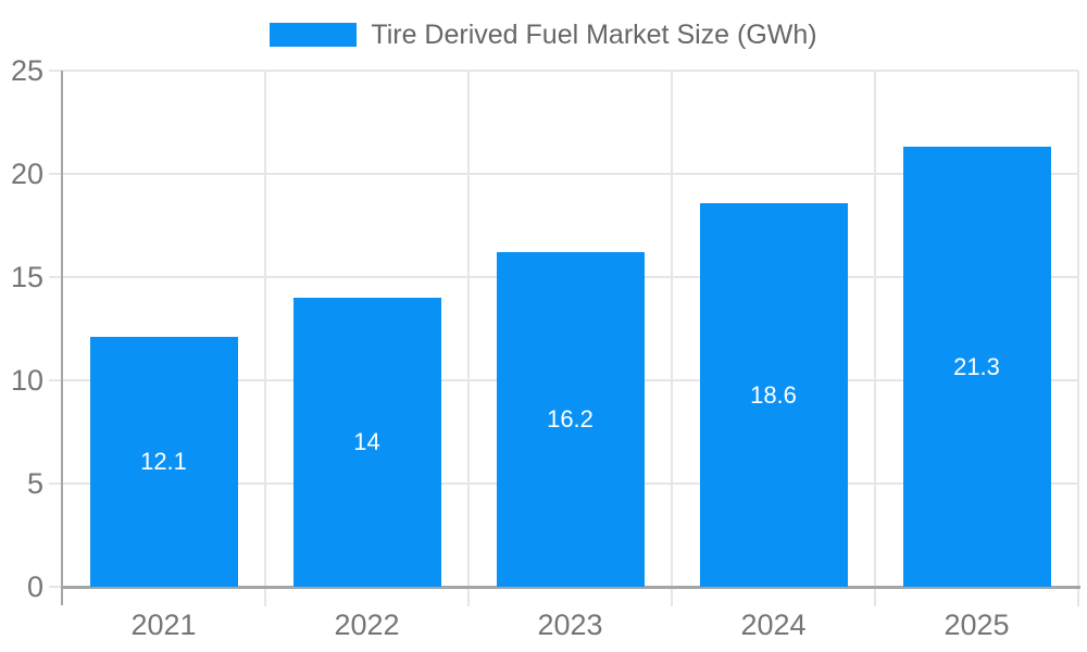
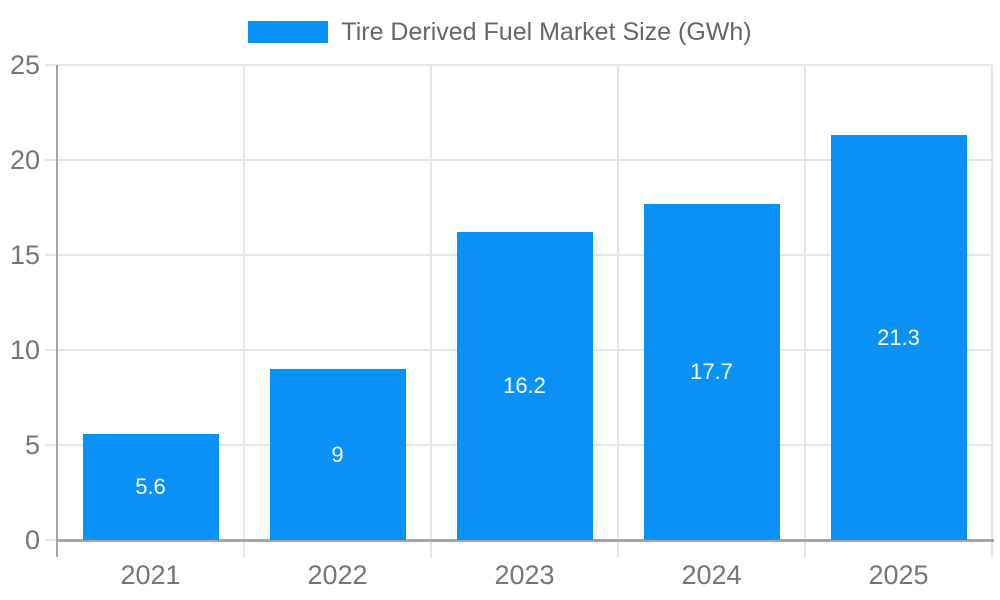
2021: 12.1 -> 5.6
2022: 14 -> 9
2024: 18.6 -> 17.7
